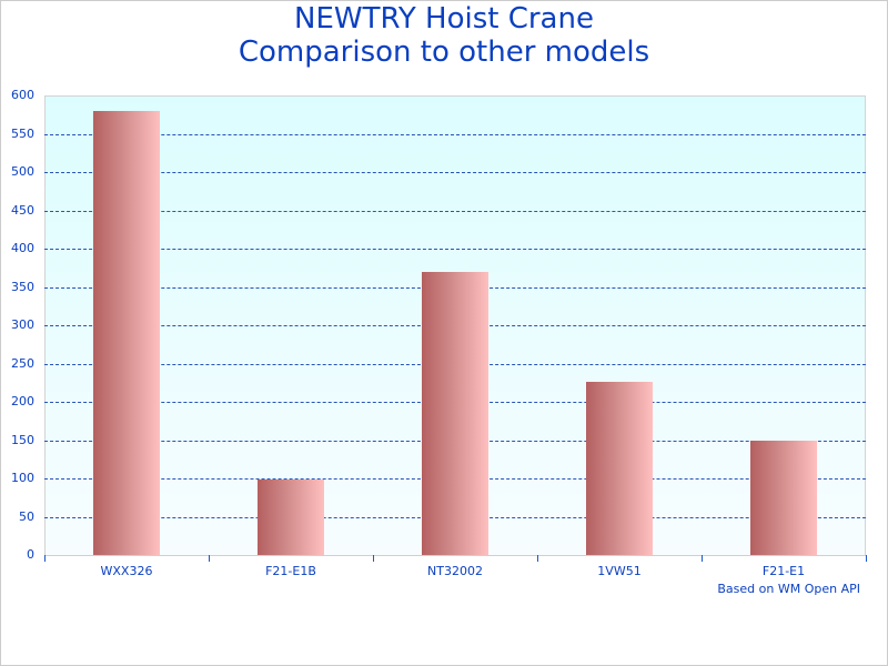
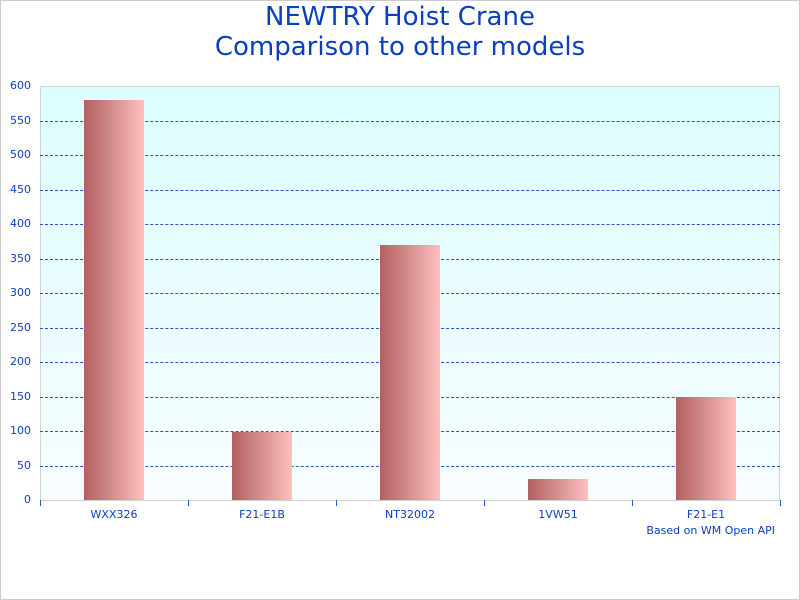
1VW51: 230 -> 30
